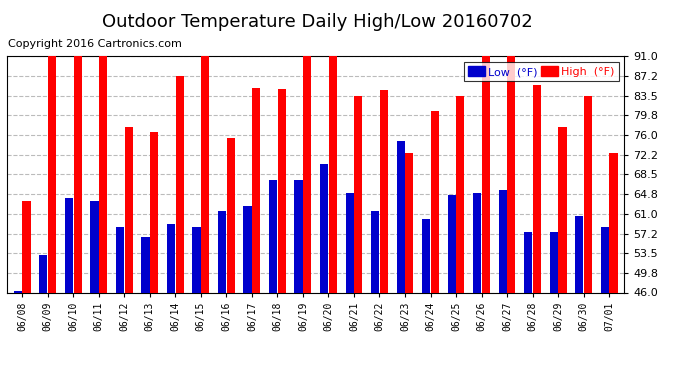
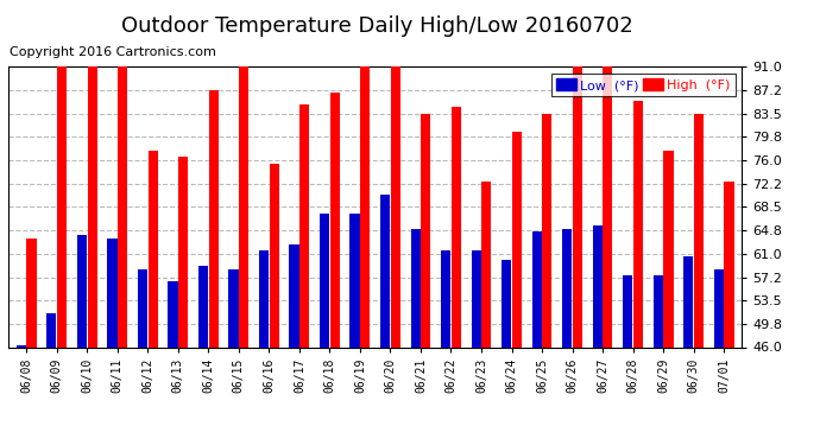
Low (°F)/06/09: 53.2 -> 51.5
High (°F)/06/18: 84.8 -> 86.8
Low (°F)/06/23: 74.8 -> 61.5
